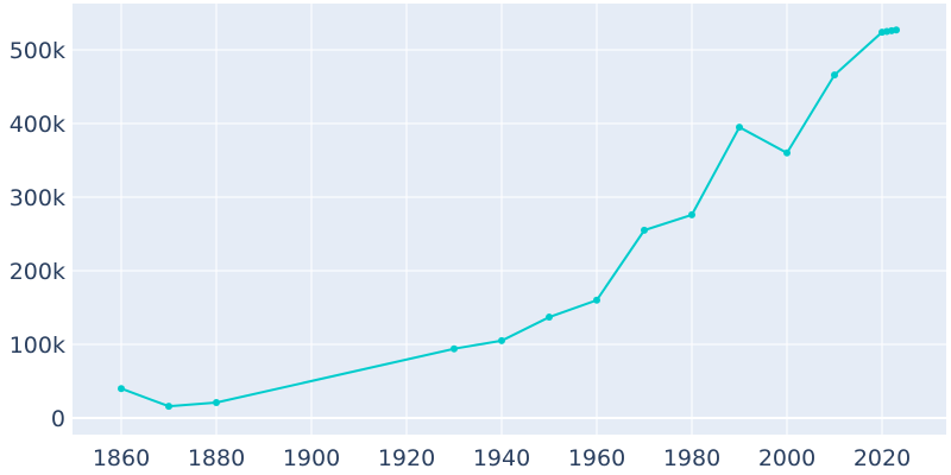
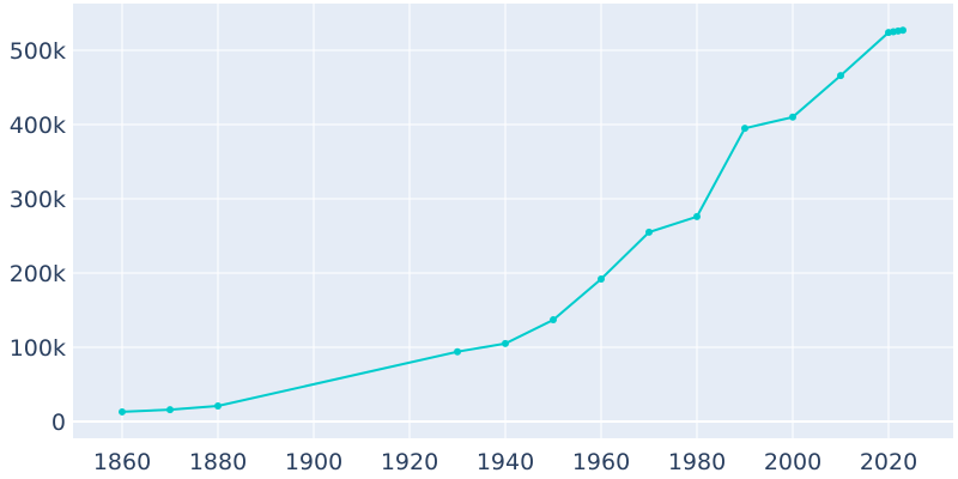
1860: 40k -> 10k
1960: 160k -> 190k
2000: 360k -> 410k
